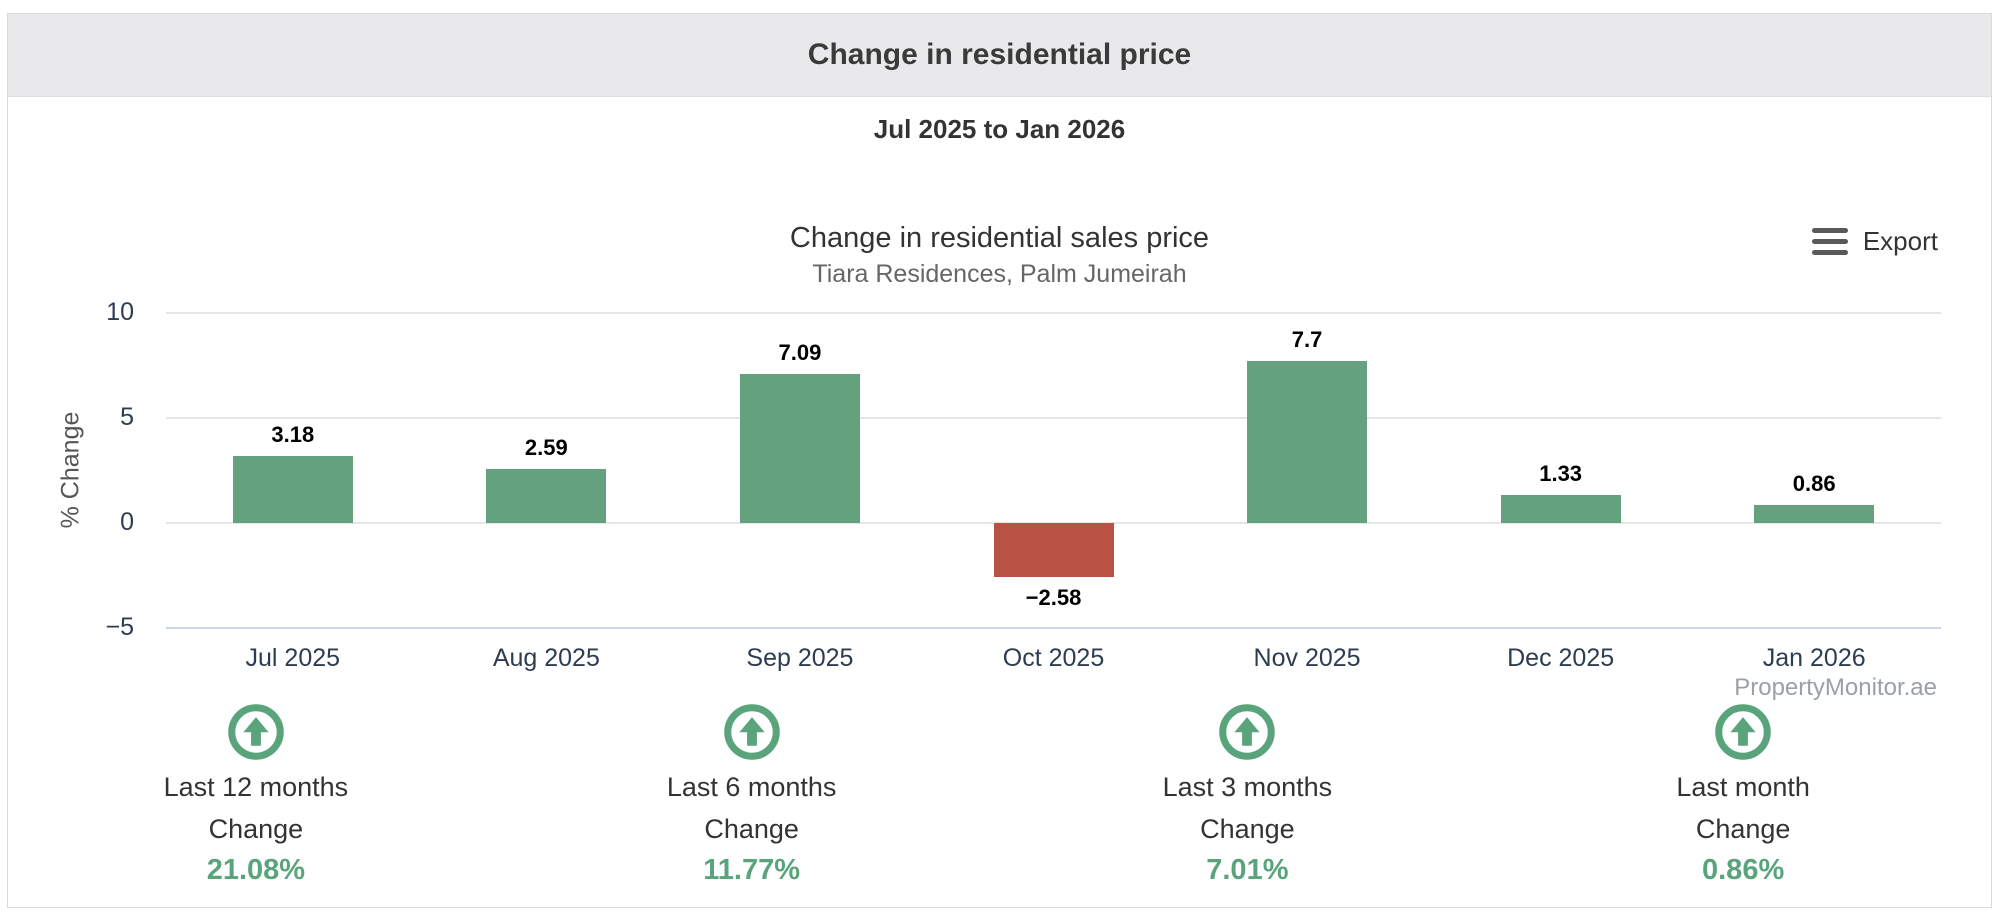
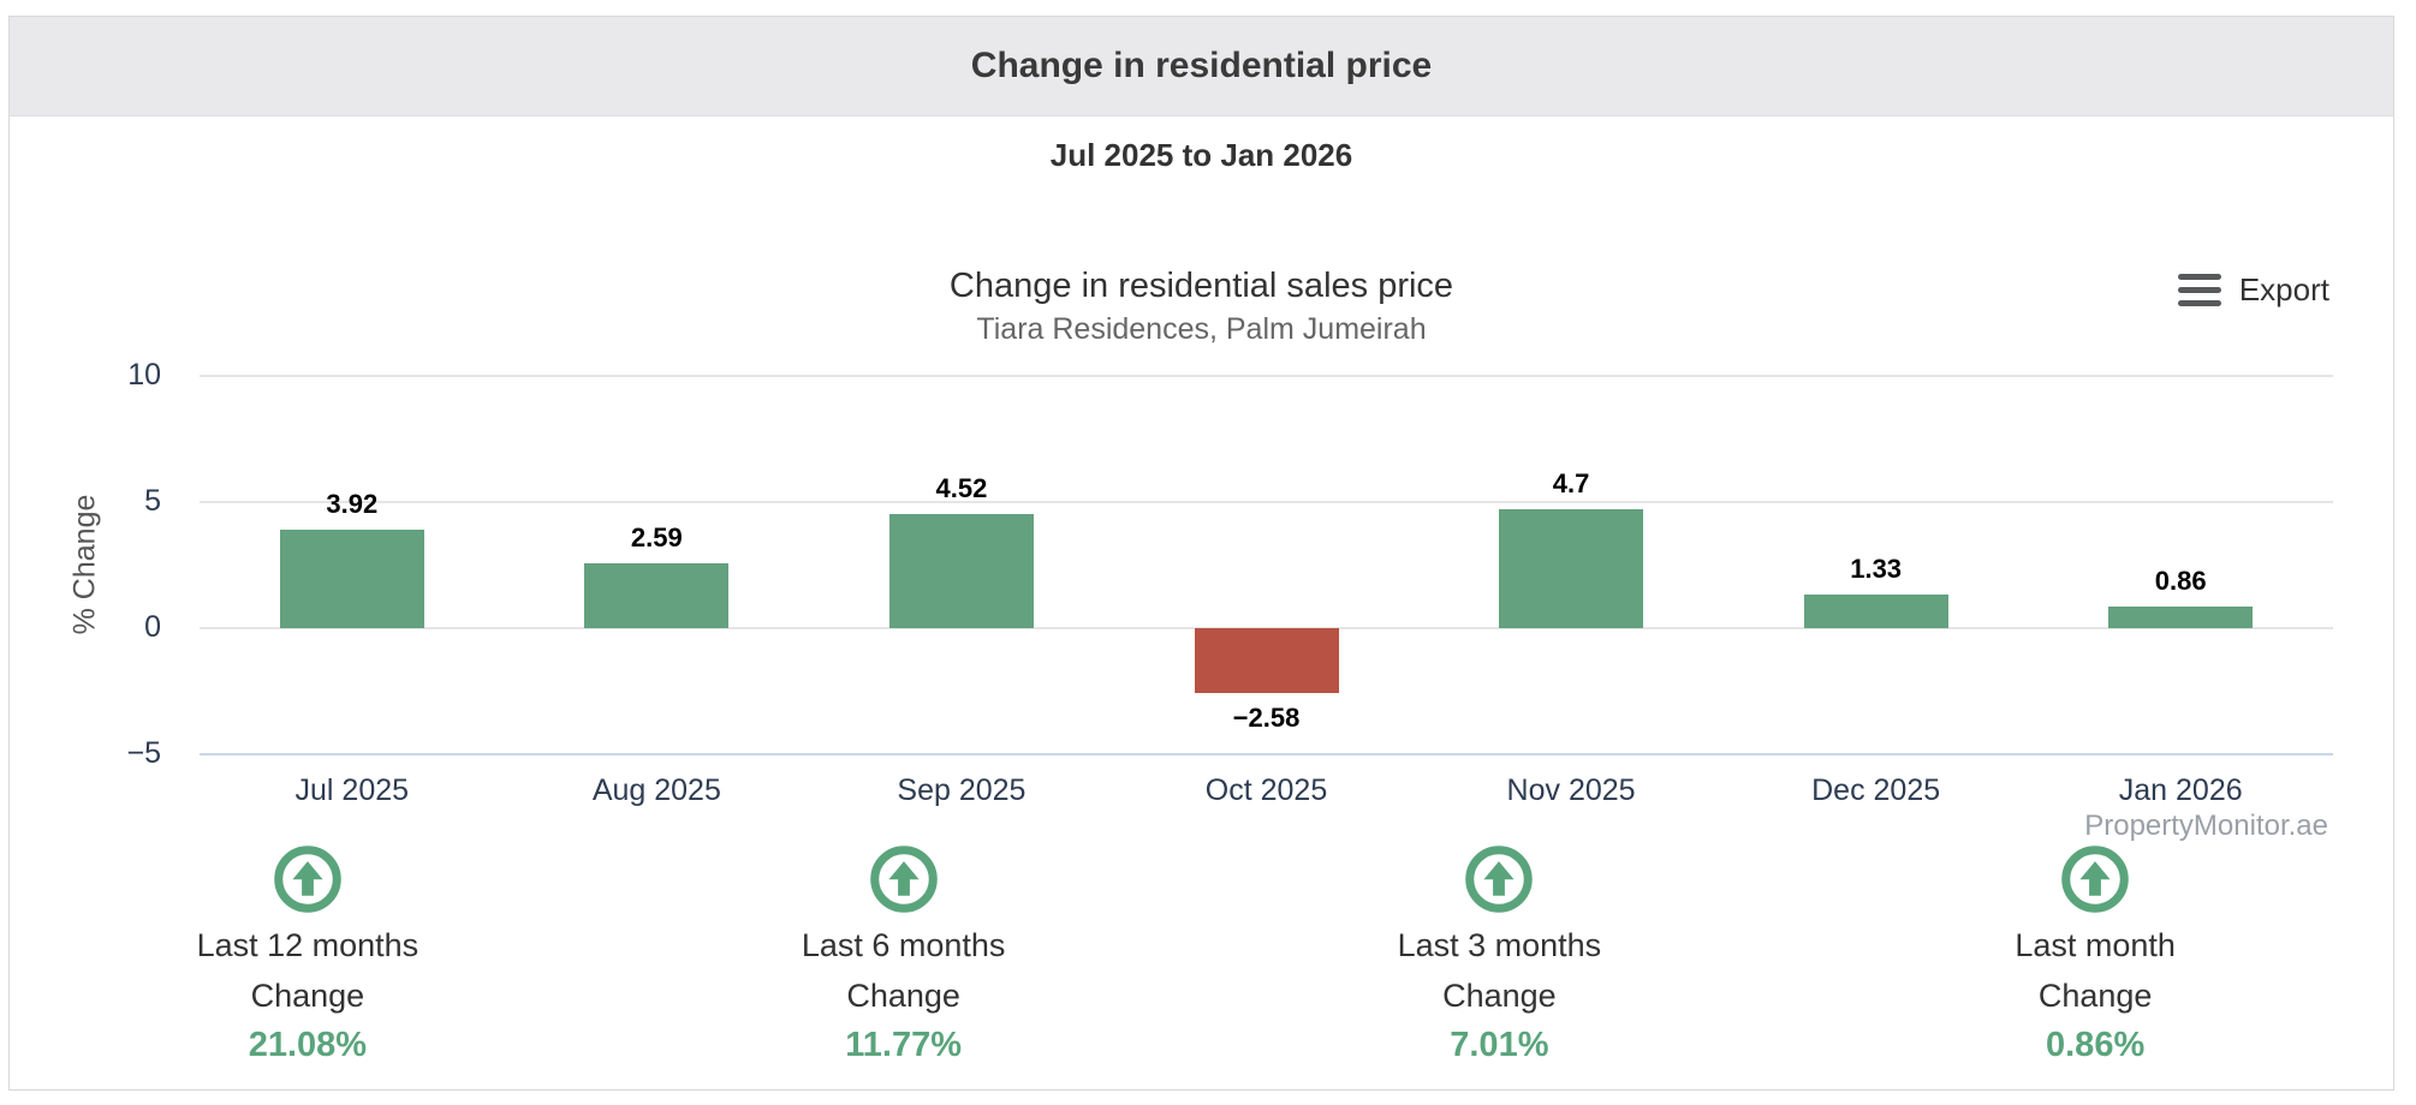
Jul 2025: 3.18 -> 3.92
Sep 2025: 7.09 -> 4.52
Nov 2025: 7.7 -> 4.7
